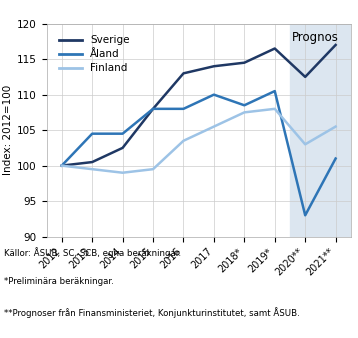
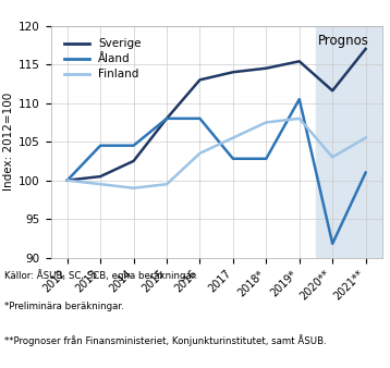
Åland/2017: 110.0 -> 102.8
Åland/2018*: 108.5 -> 102.8
Sverige/2019*: 116.5 -> 115.4
Sverige/2020**: 112.5 -> 111.6
Åland/2020**: 93.0 -> 91.8
